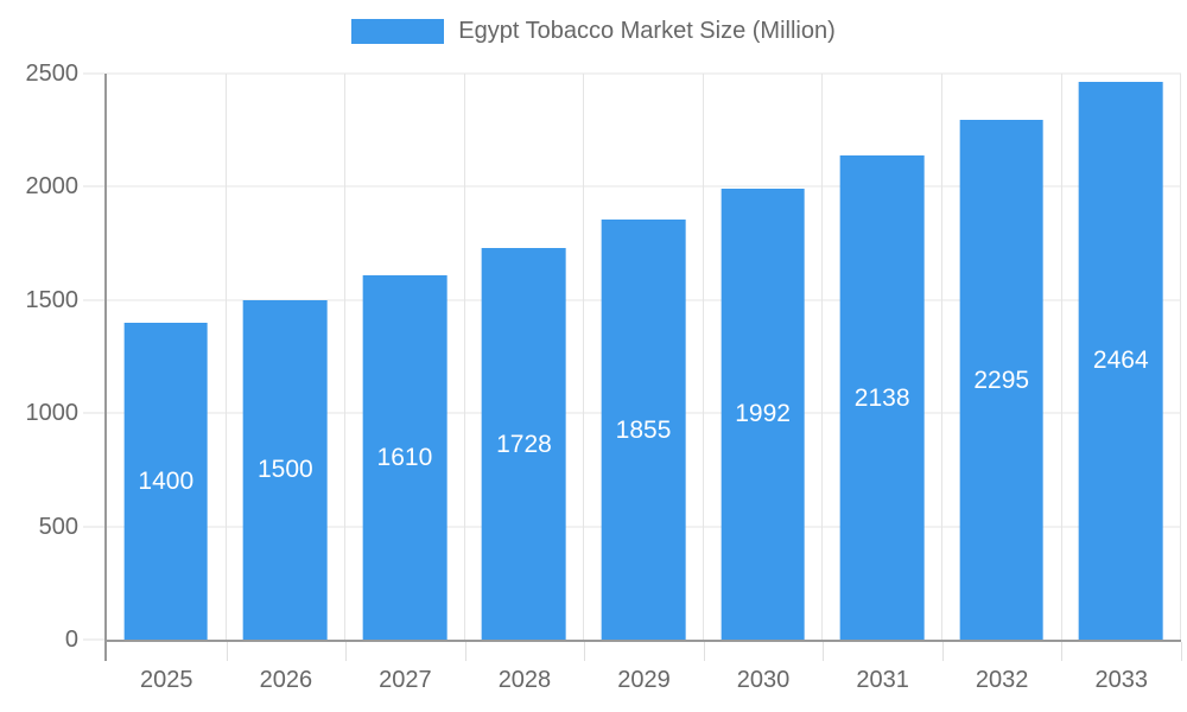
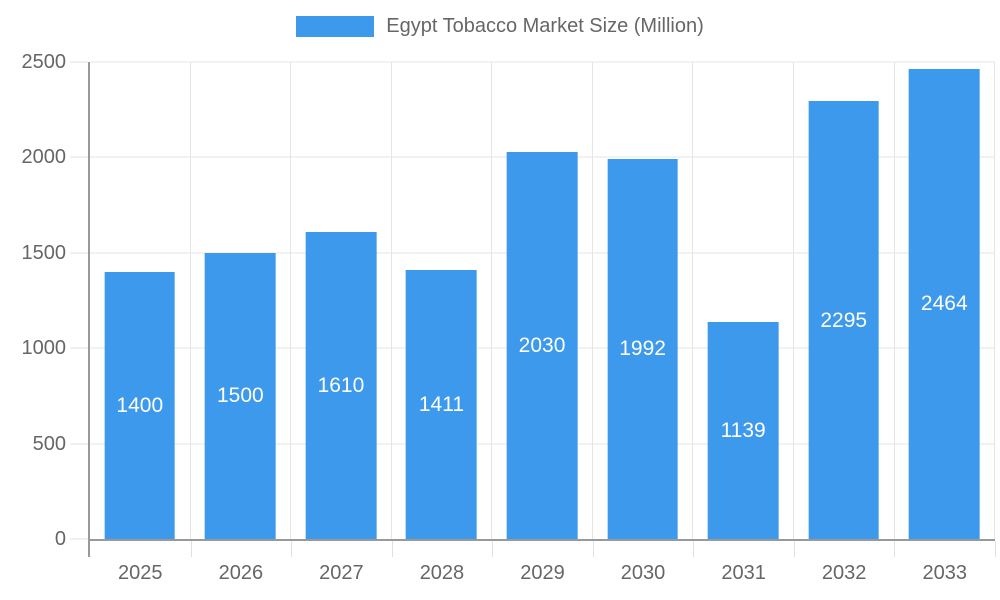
2028: 1728 -> 1411
2029: 1855 -> 2030
2031: 2138 -> 1139
